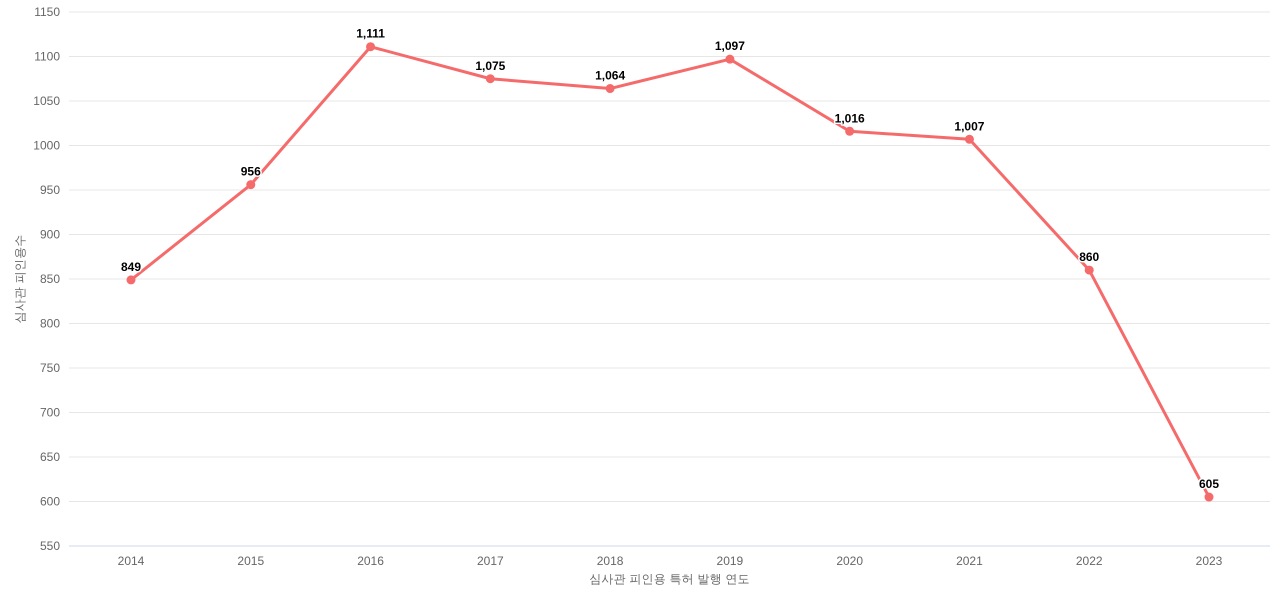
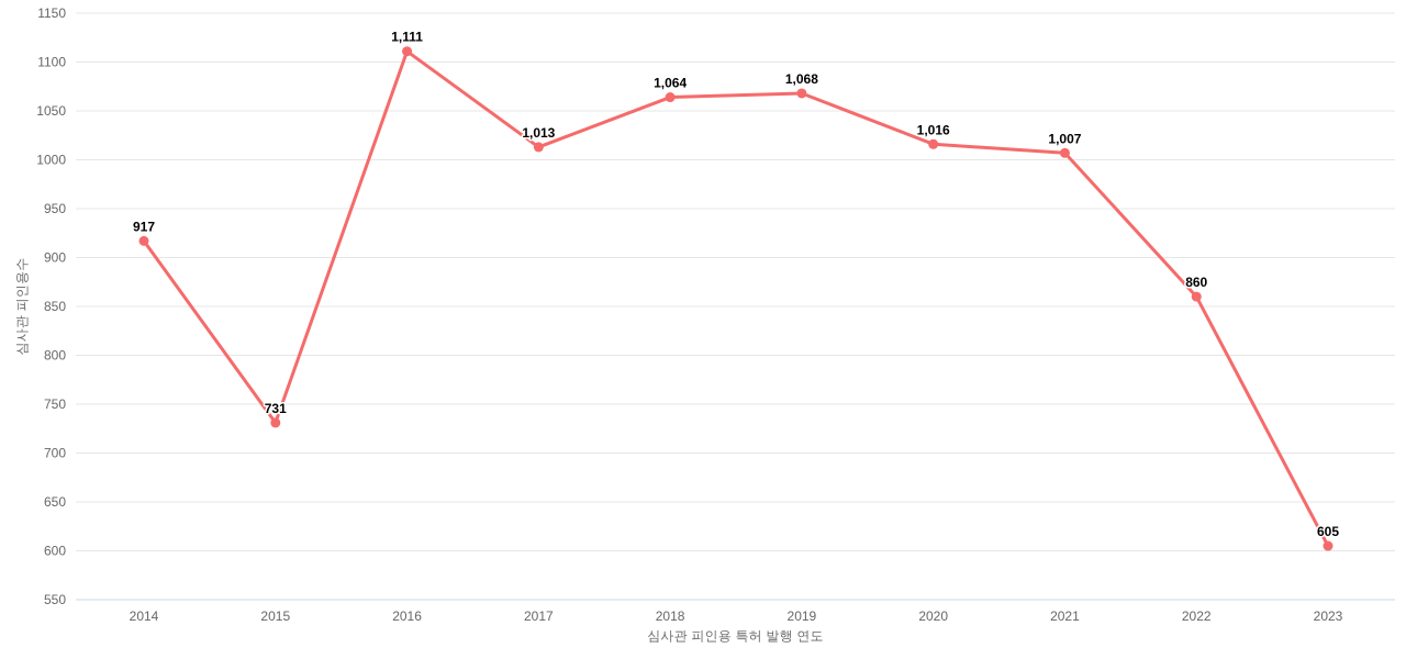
2014: 849 -> 917
2015: 956 -> 731
2017: 1,075 -> 1,013
2019: 1,097 -> 1,068
